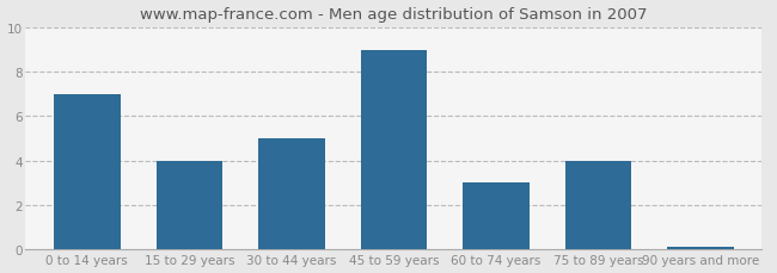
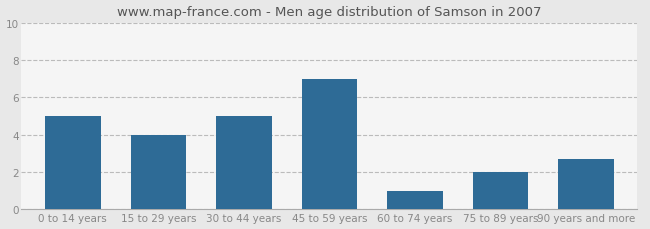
0 to 14 years: 7.0 -> 5.0
45 to 59 years: 9.0 -> 7.0
60 to 74 years: 3.0 -> 1.0
75 to 89 years: 4.0 -> 2.0
90 years and more: 0.1 -> 2.7
